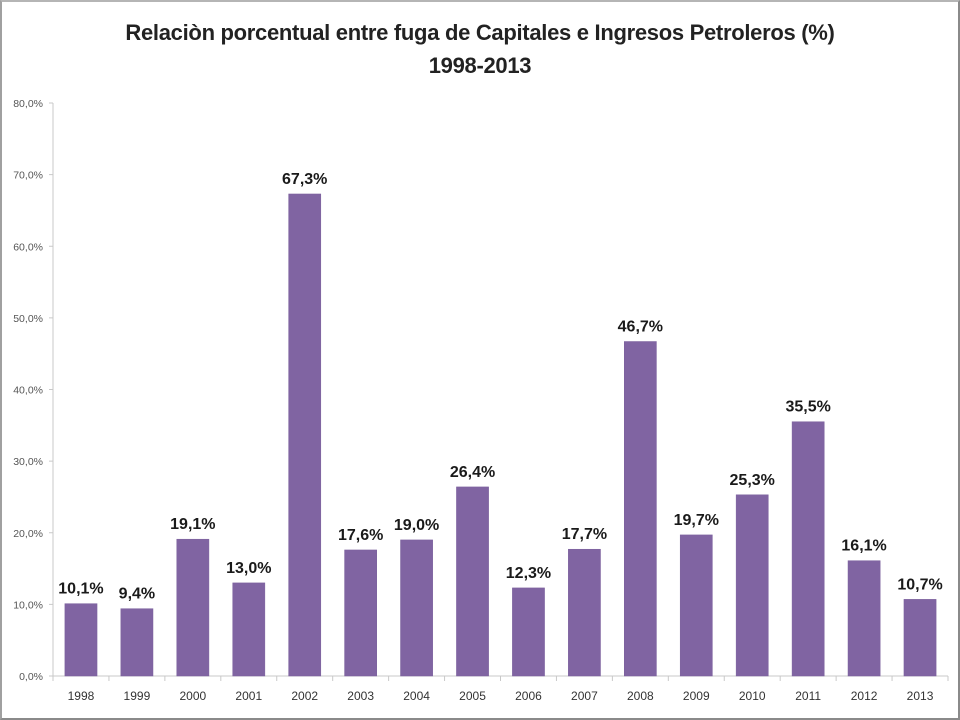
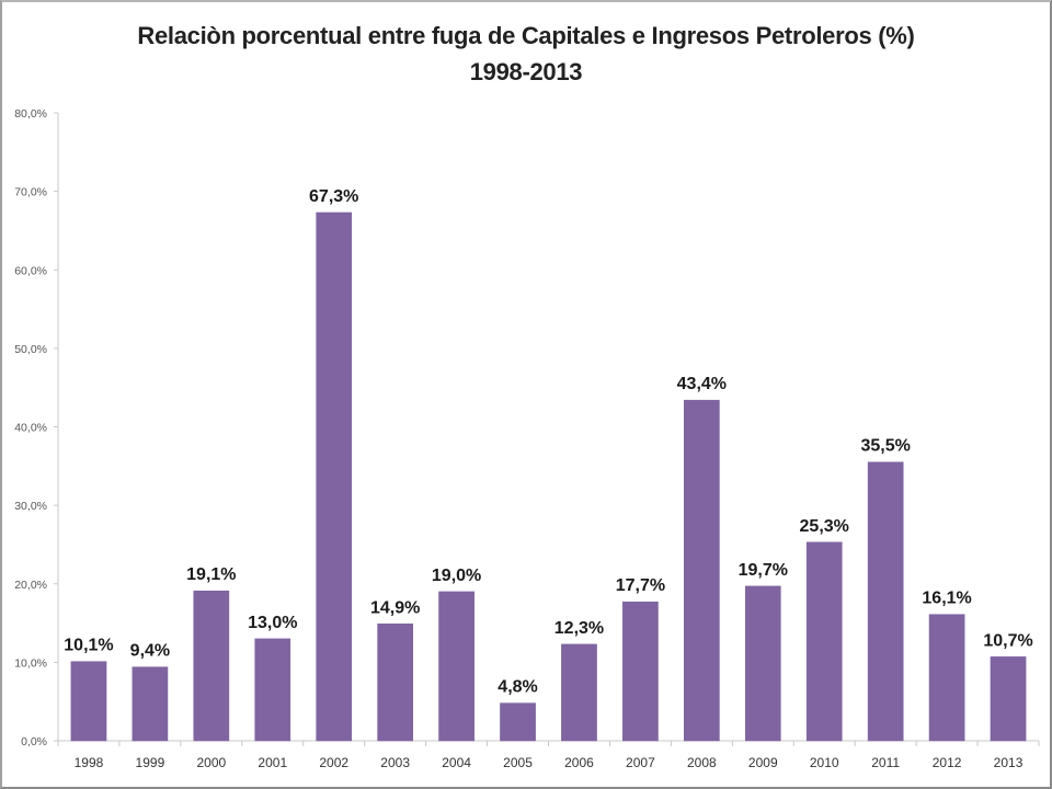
2003: 17,6% -> 14,9%
2005: 26,4% -> 4,8%
2008: 46,7% -> 43,4%
